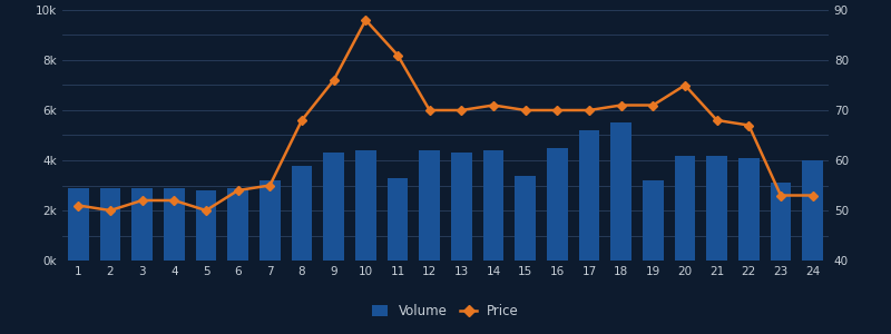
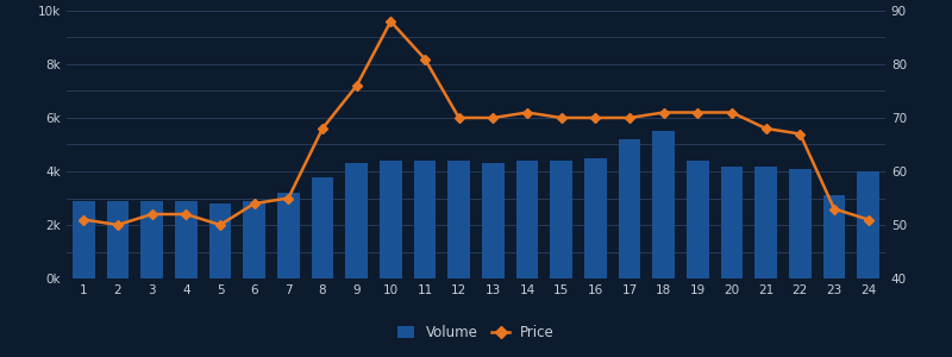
Volume/11: 3.3k -> 4.4k
Volume/15: 3.4k -> 4.4k
Volume/19: 3.2k -> 4.4k
Price/20: 75 -> 71
Price/24: 53 -> 51
